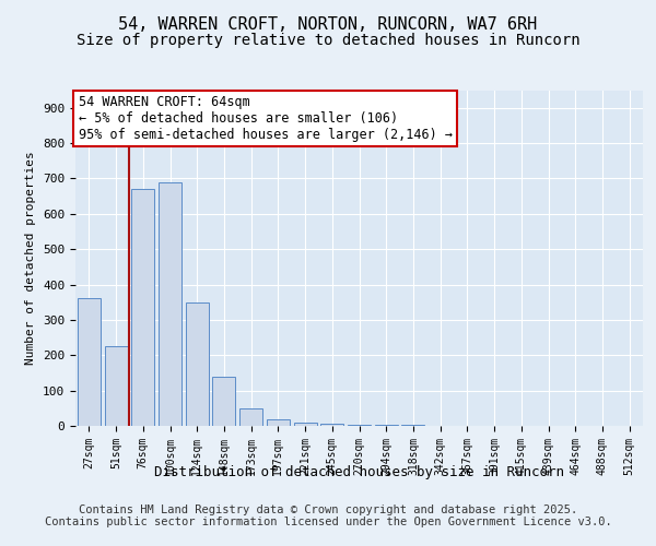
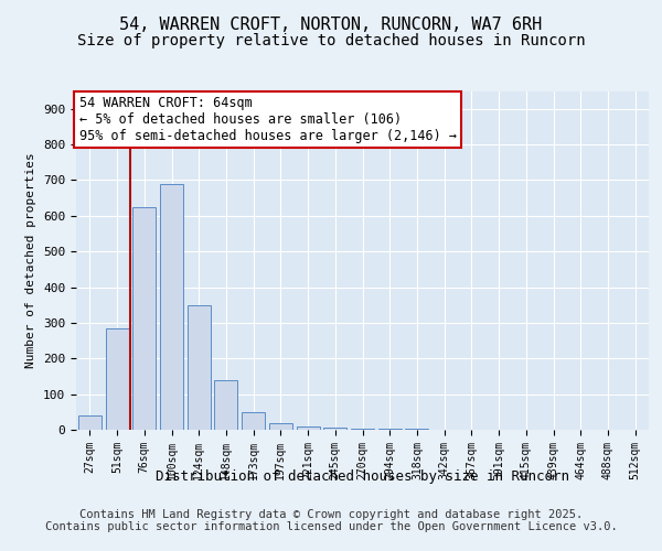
27sqm: 360 -> 40
51sqm: 225 -> 285
76sqm: 670 -> 625
